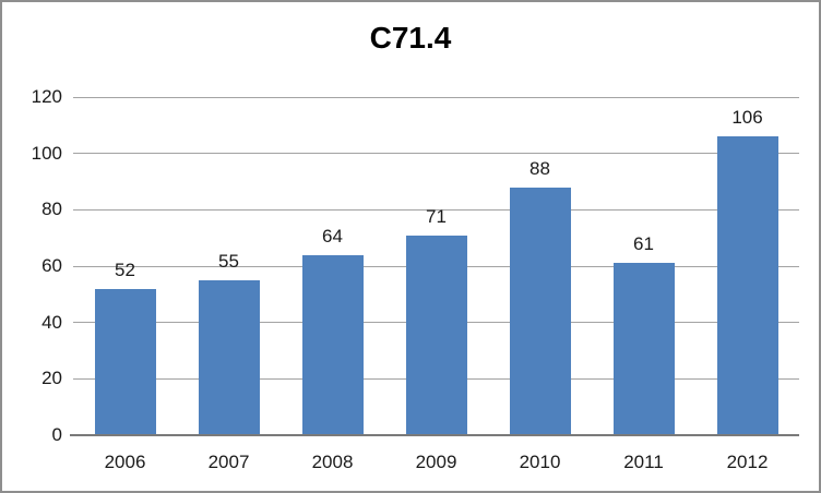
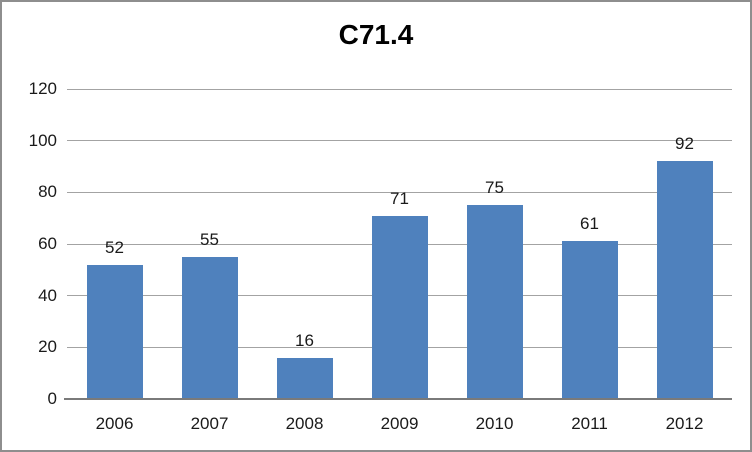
2008: 64 -> 16
2010: 88 -> 75
2012: 106 -> 92
